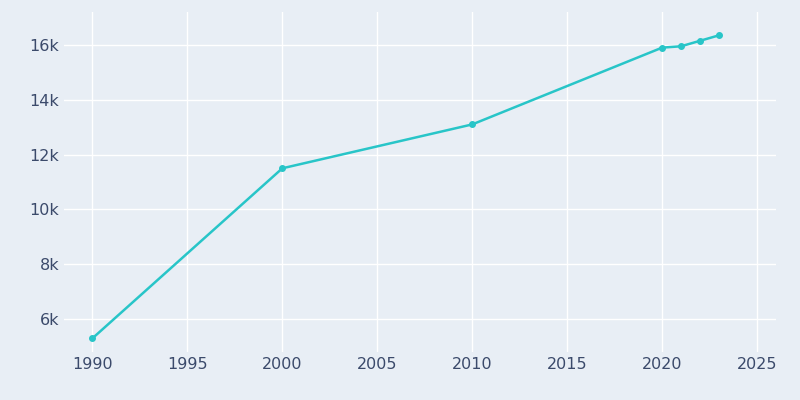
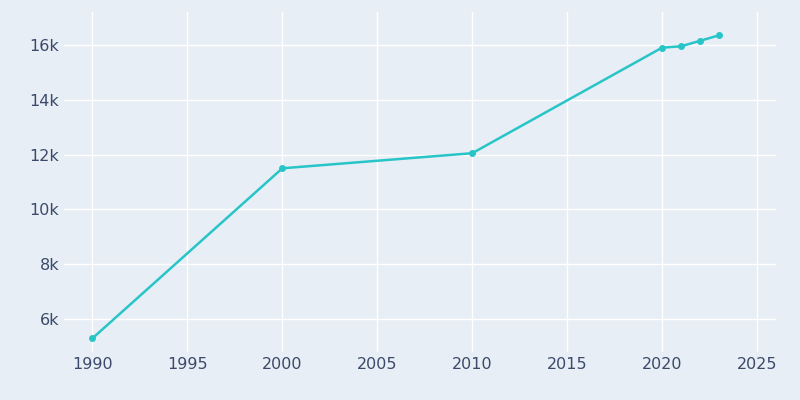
2010: 13.10k -> 12.05k
